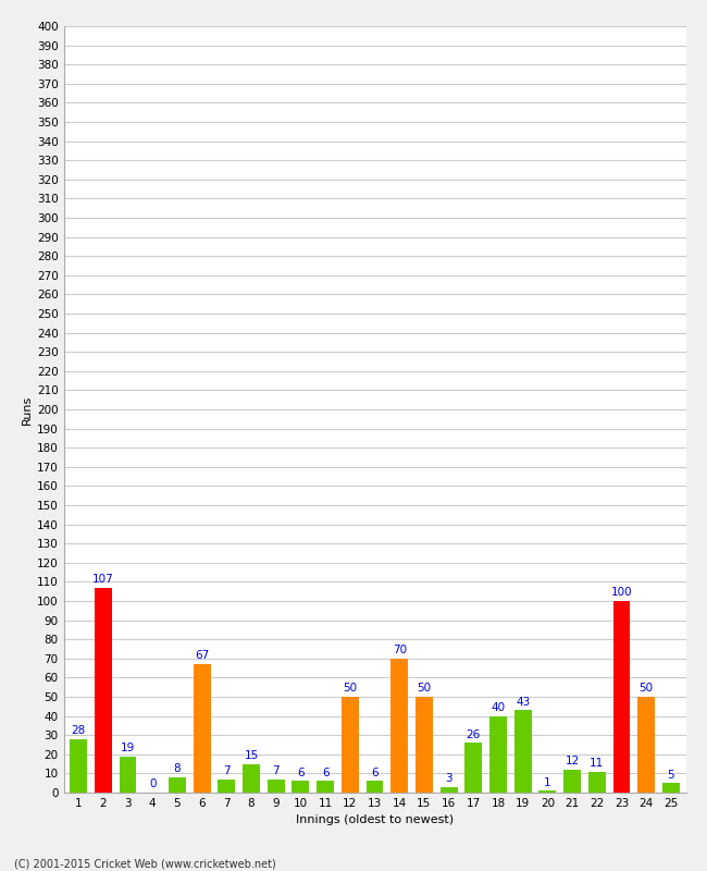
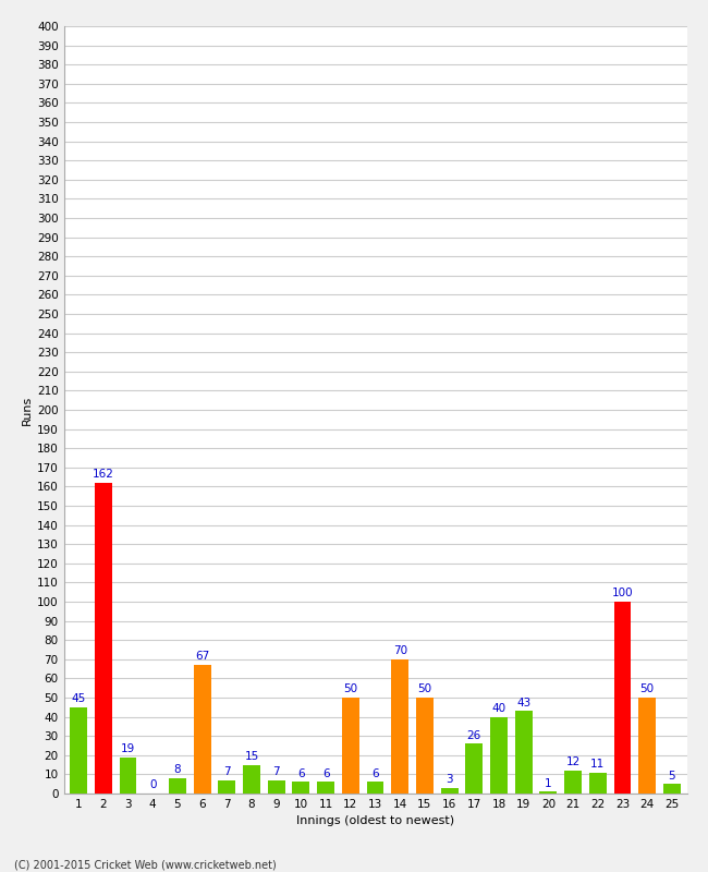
1: 28 -> 45
2: 107 -> 162
